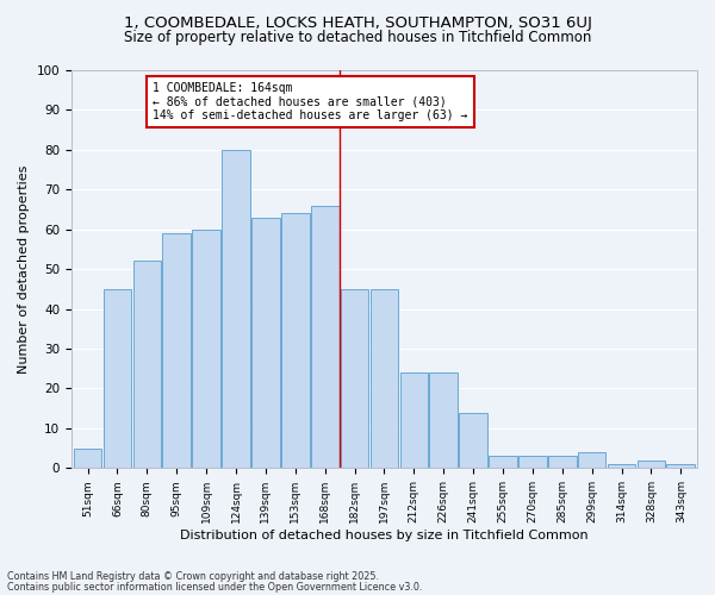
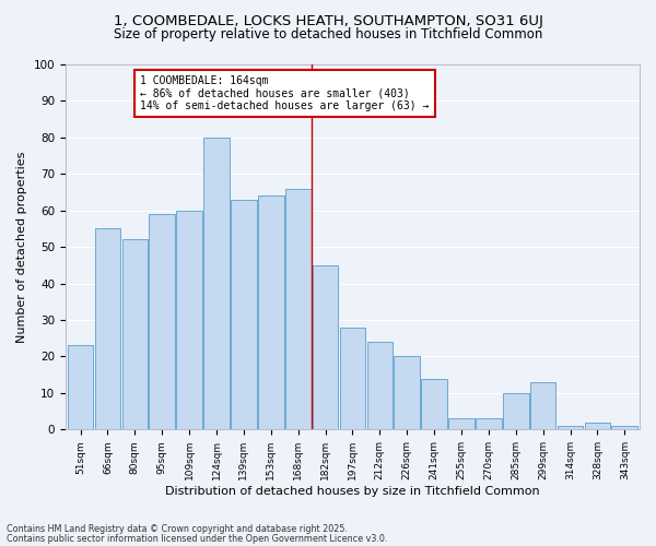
51sqm: 5 -> 23
66sqm: 45 -> 55
197sqm: 45 -> 28
226sqm: 24 -> 20
285sqm: 3 -> 10
299sqm: 4 -> 13
